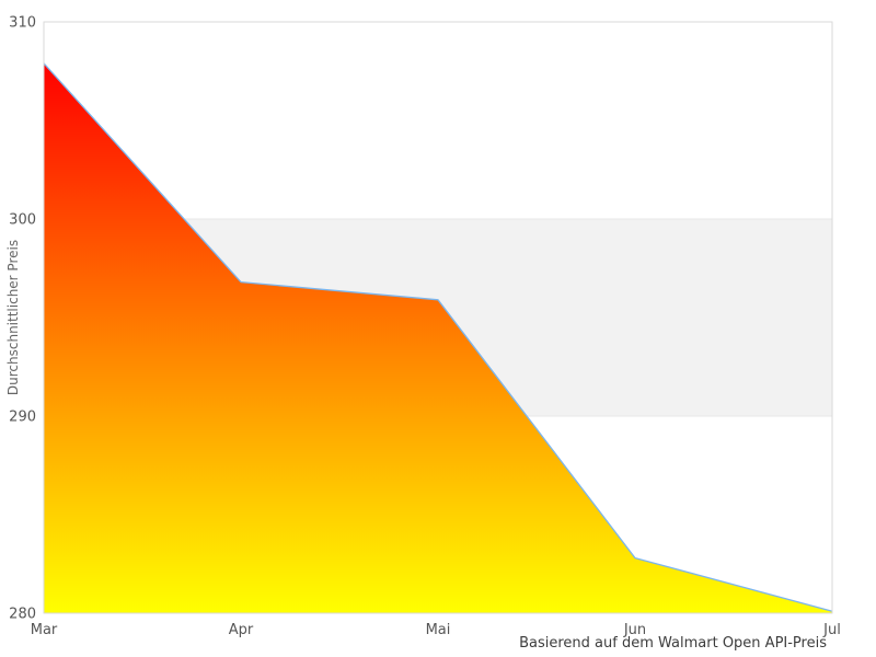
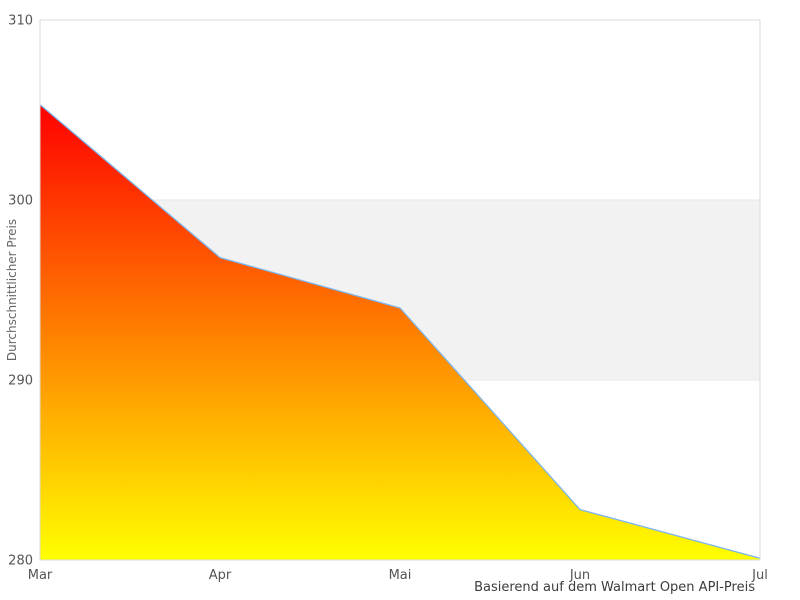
Mar: 307.9 -> 305.3
Mai: 295.9 -> 294.0
